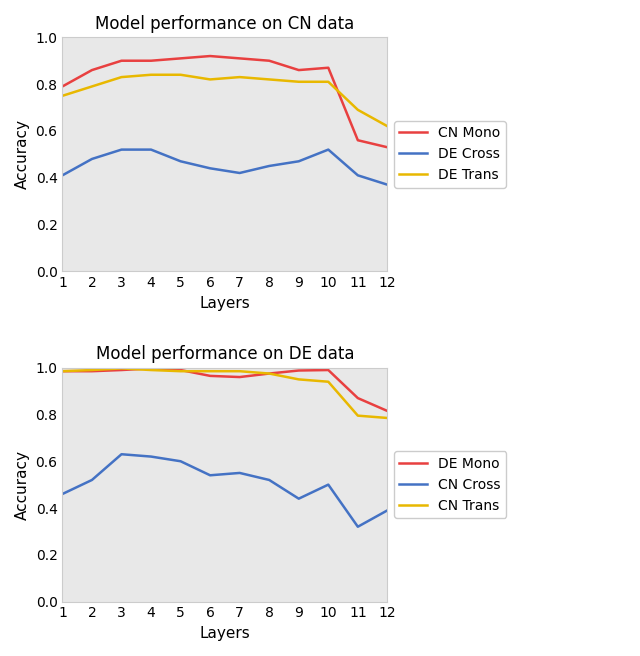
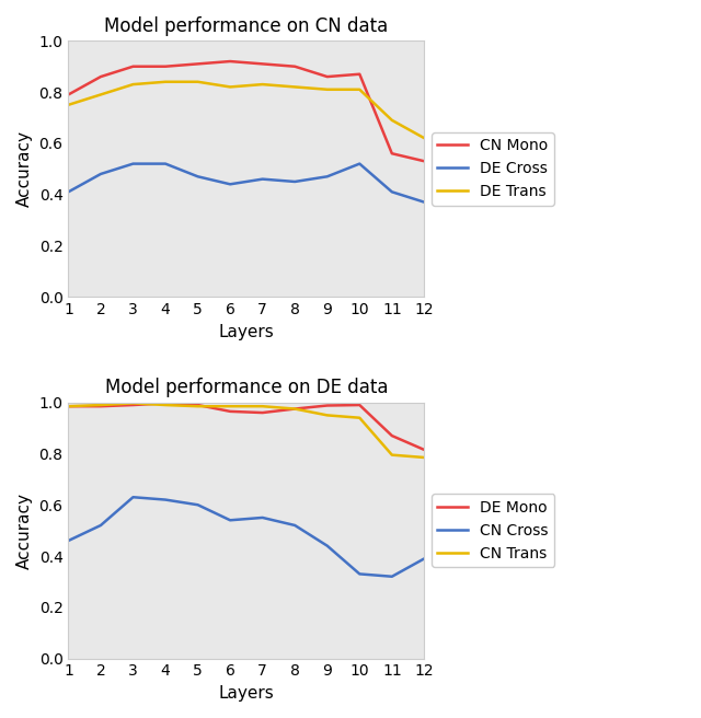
Model performance on CN data/DE Cross/7: 0.42 -> 0.46
Model performance on DE data/CN Cross/10: 0.50 -> 0.33
